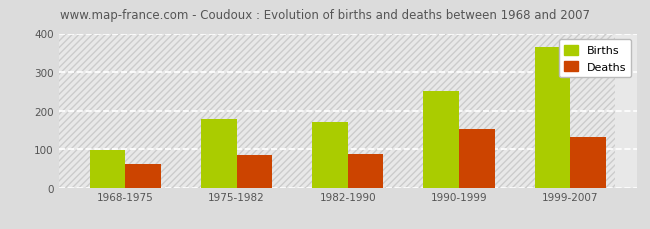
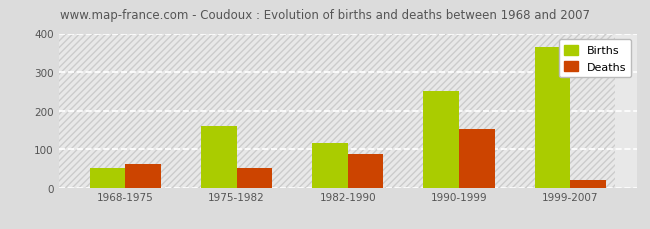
Births/1968-1975: 98 -> 50
Births/1975-1982: 178 -> 160
Deaths/1975-1982: 85 -> 50
Births/1982-1990: 170 -> 115
Deaths/1999-2007: 131 -> 20
